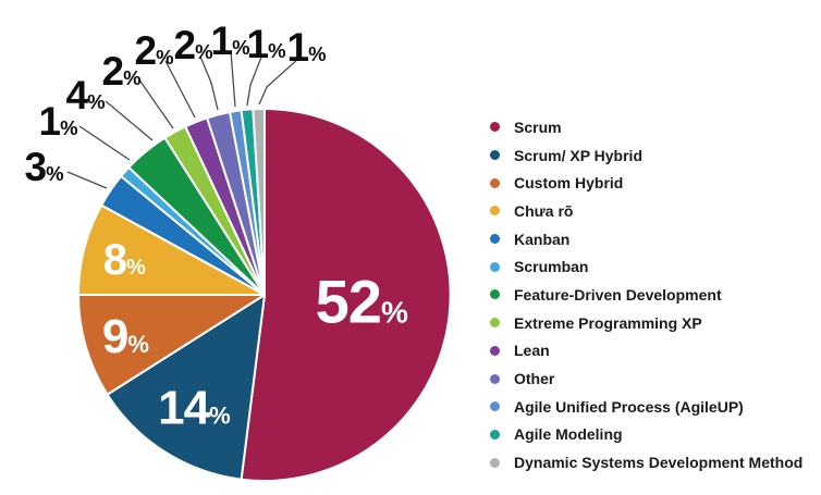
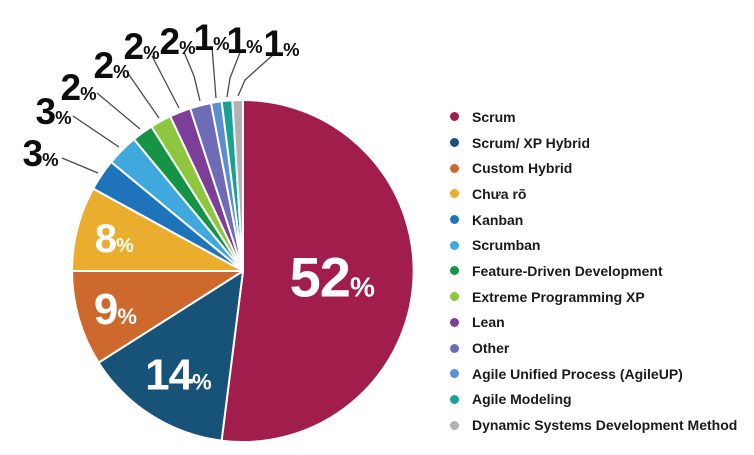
Scrumban: 1 -> 3
Feature-Driven Development: 4 -> 2
